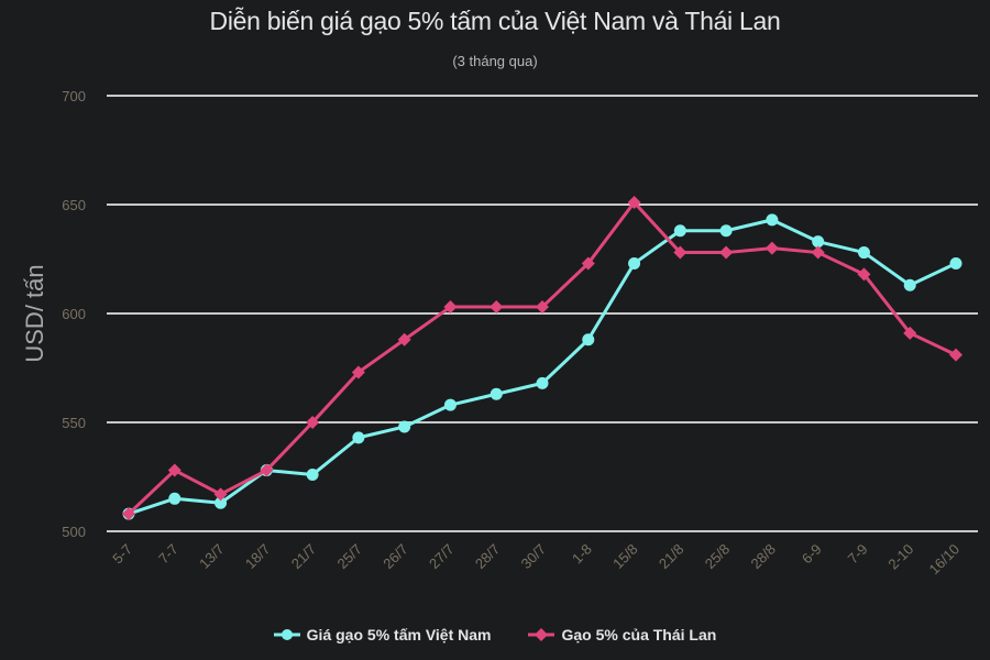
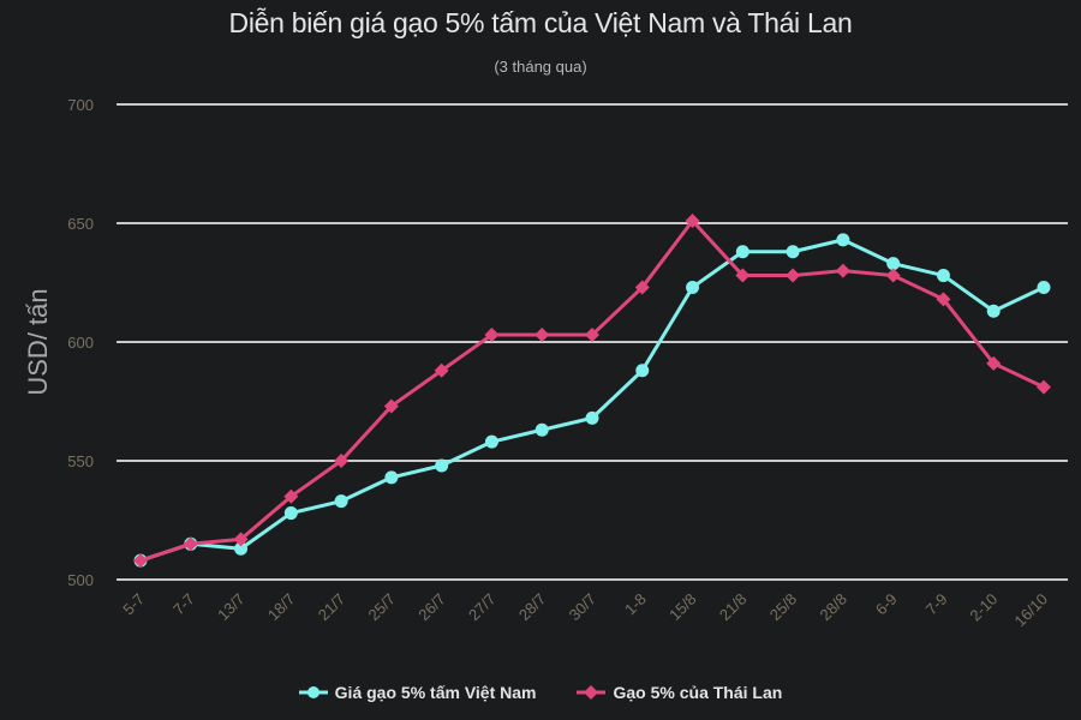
Gạo 5% của Thái Lan/7-7: 528 -> 515
Gạo 5% của Thái Lan/18/7: 528 -> 535
Giá gạo 5% tấm Việt Nam/21/7: 526 -> 533
